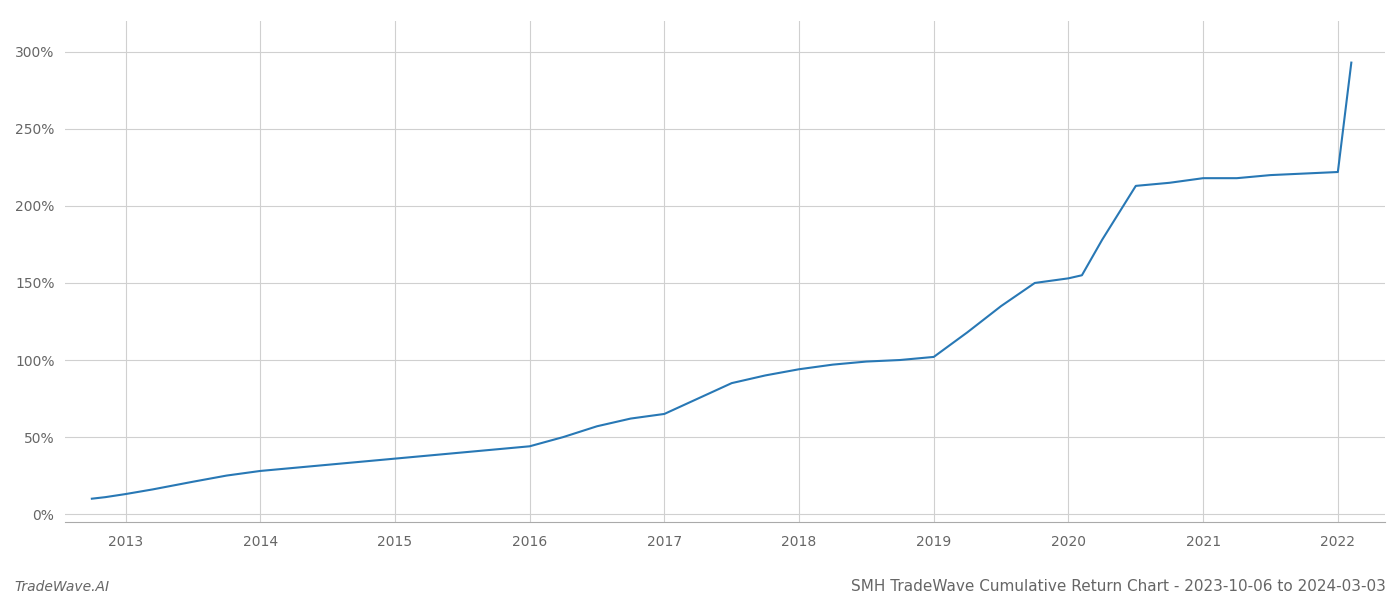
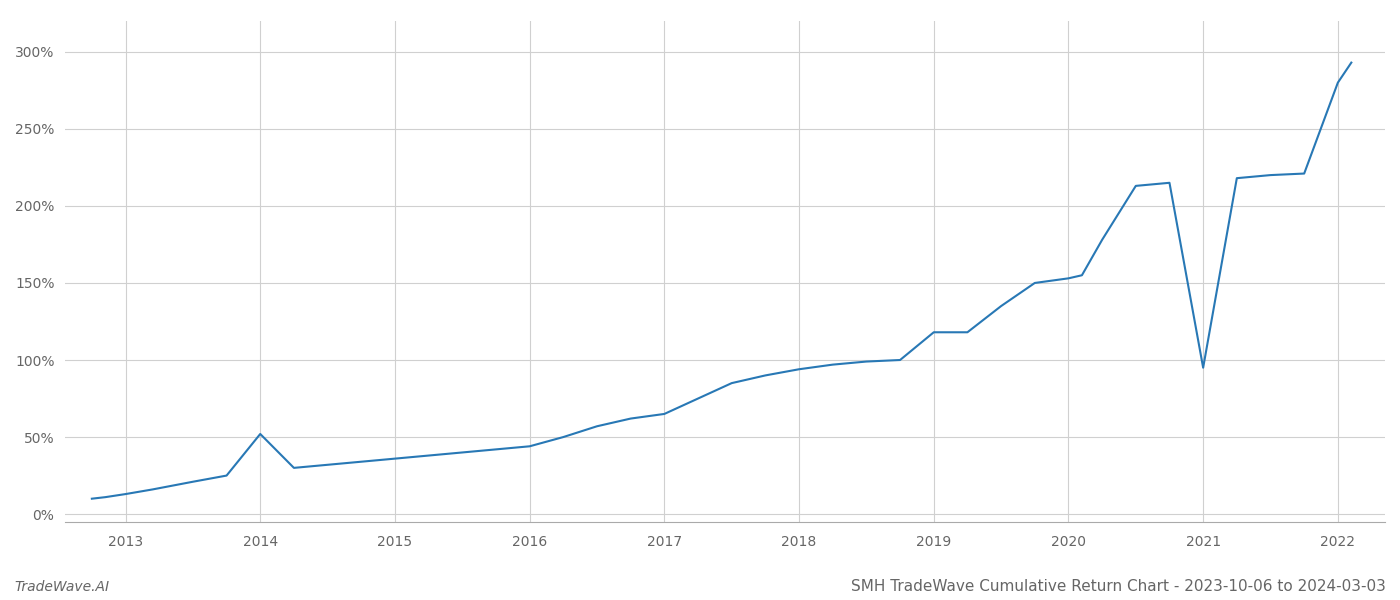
2014: 28% -> 52%
2019: 102% -> 118%
2021: 218% -> 95%
2022: 222% -> 280%
